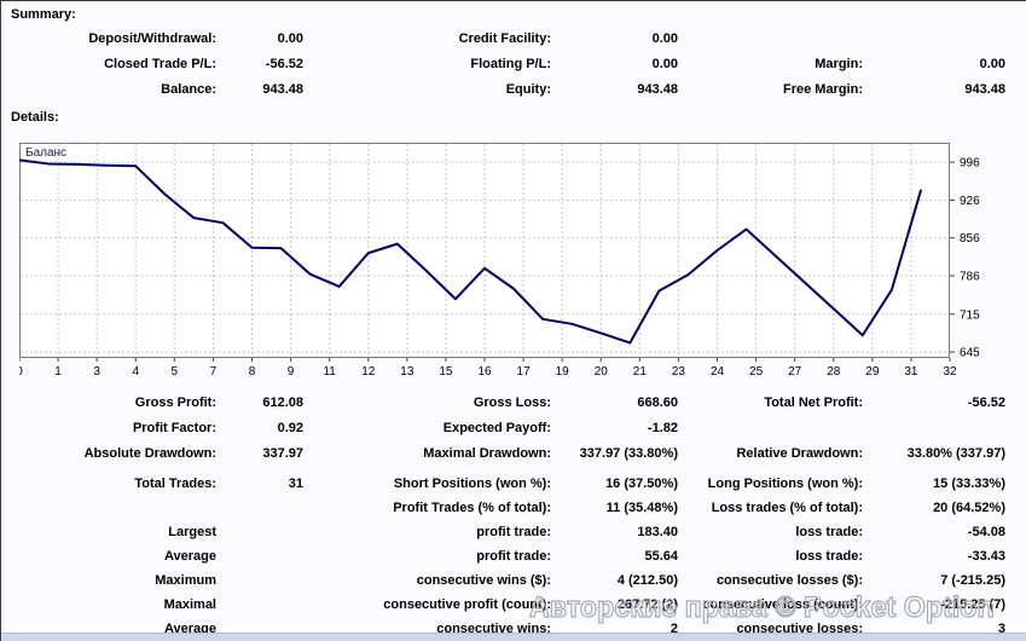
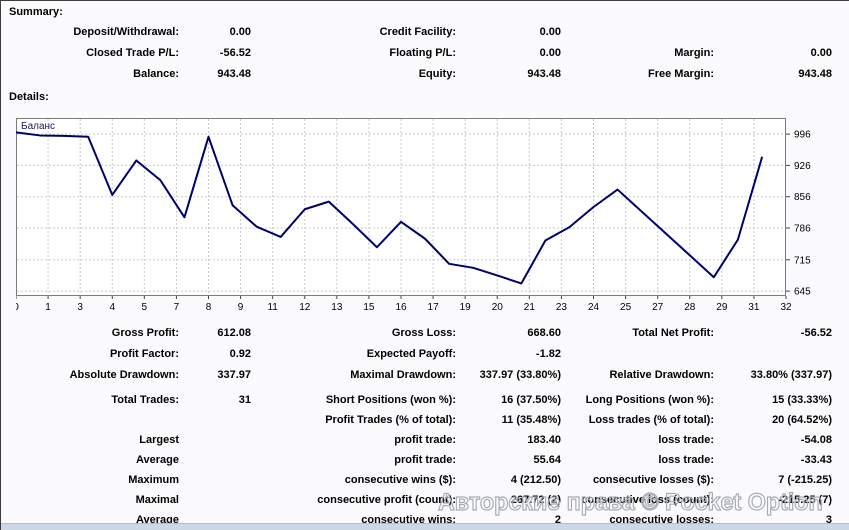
4: 990 -> 860
7: 880 -> 810
8: 840 -> 990
